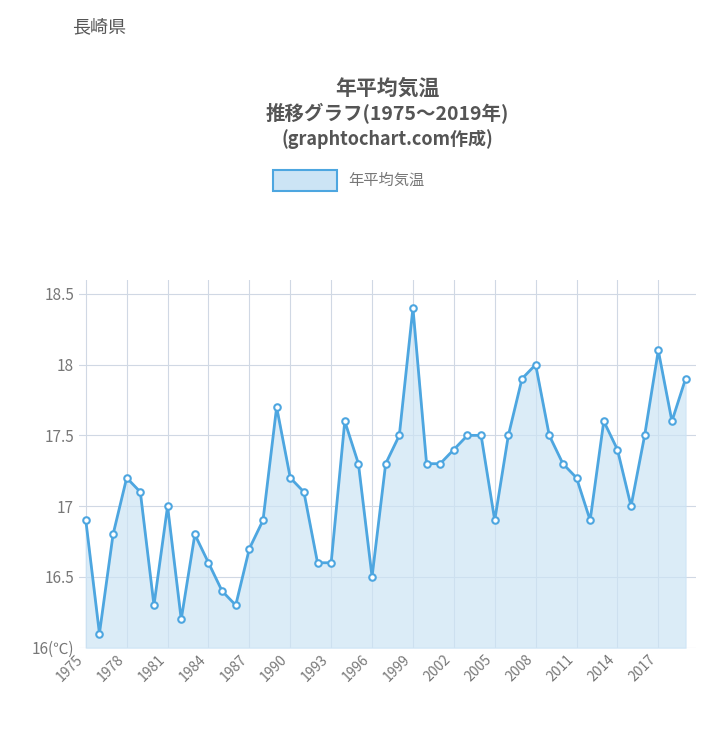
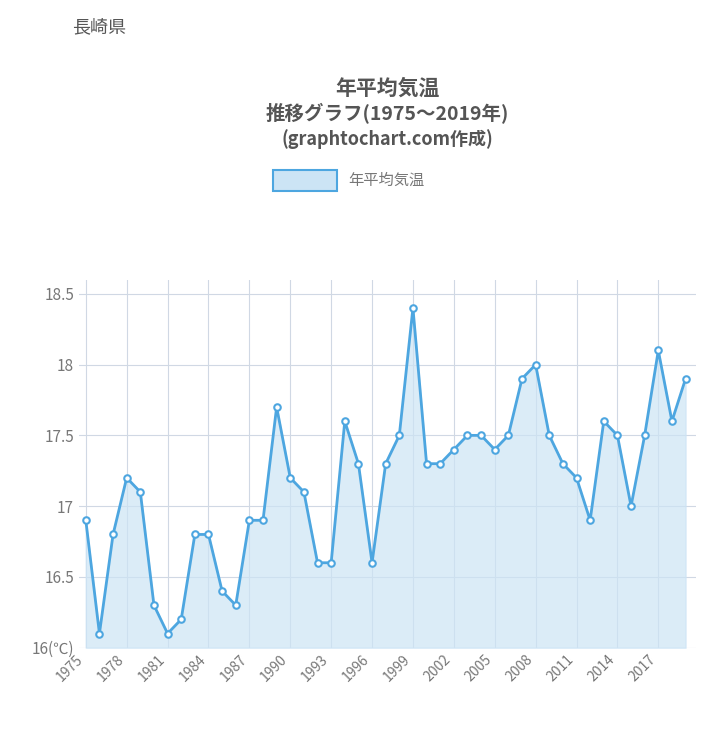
1981: 17.0 -> 16.1
1984: 16.6 -> 16.8
1987: 16.7 -> 16.9
1996: 16.5 -> 16.6
2005: 16.9 -> 17.4
2014: 17.4 -> 17.5
